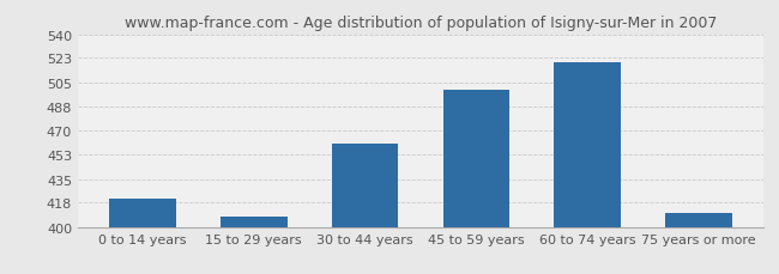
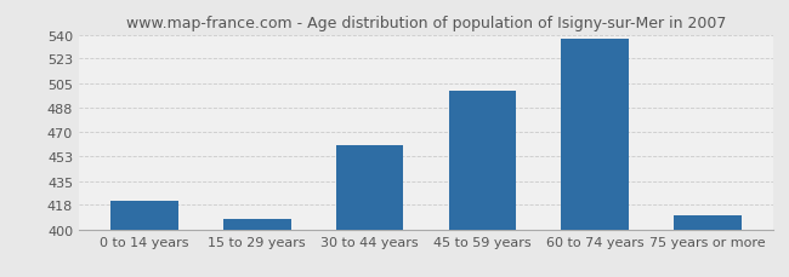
60 to 74 years: 520 -> 537
